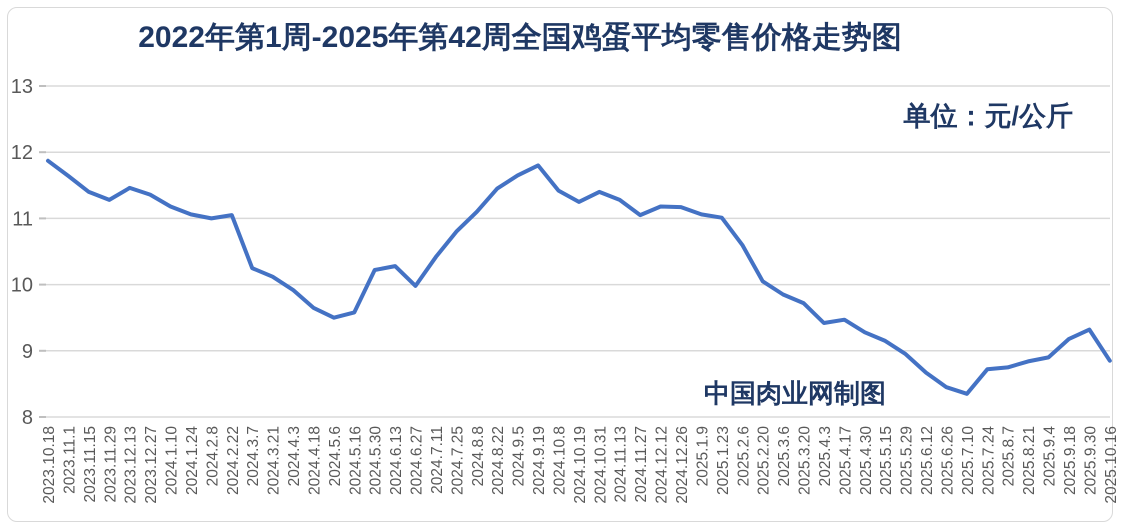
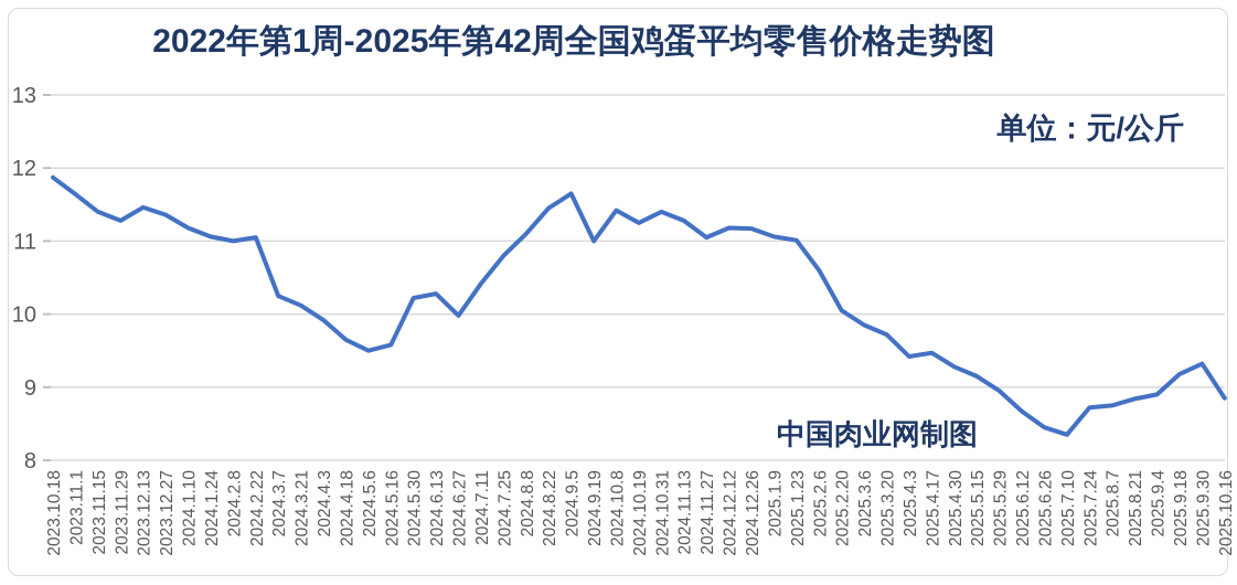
2024.9.19: 11.8 -> 11.0
